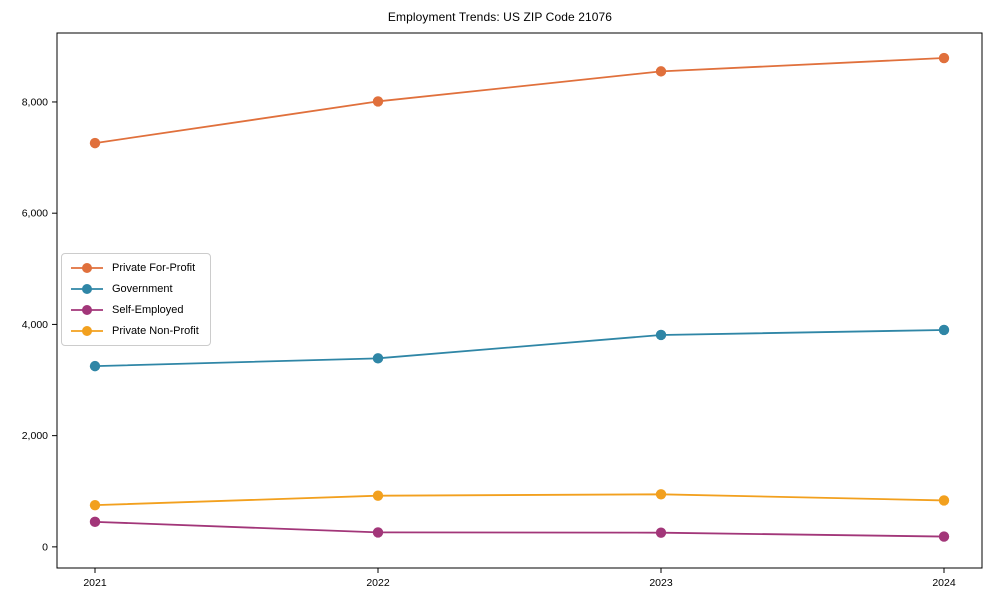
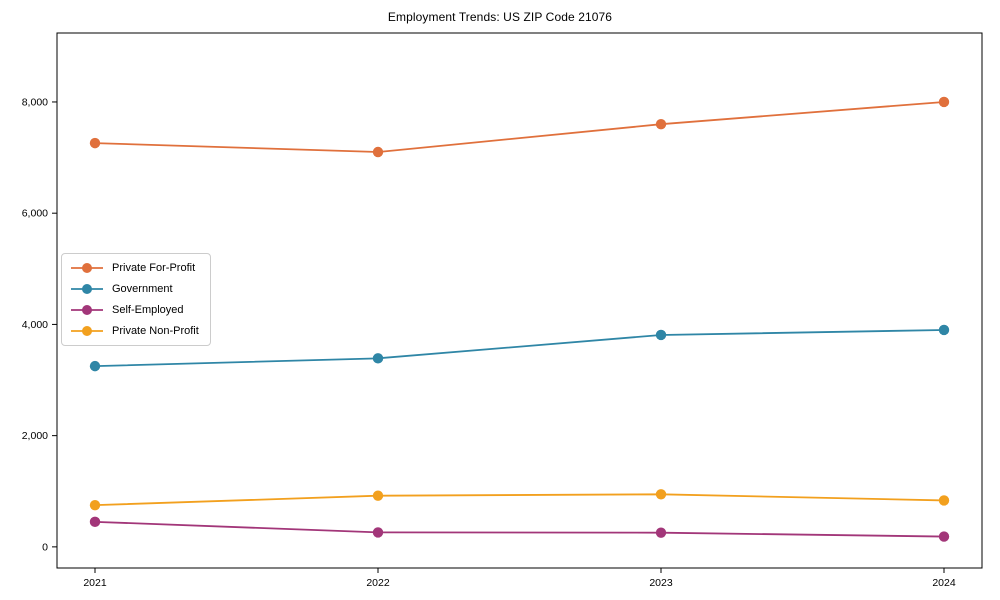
Private For-Profit/2022: 8000 -> 7100
Private For-Profit/2023: 8600 -> 7600
Private For-Profit/2024: 8800 -> 8000
